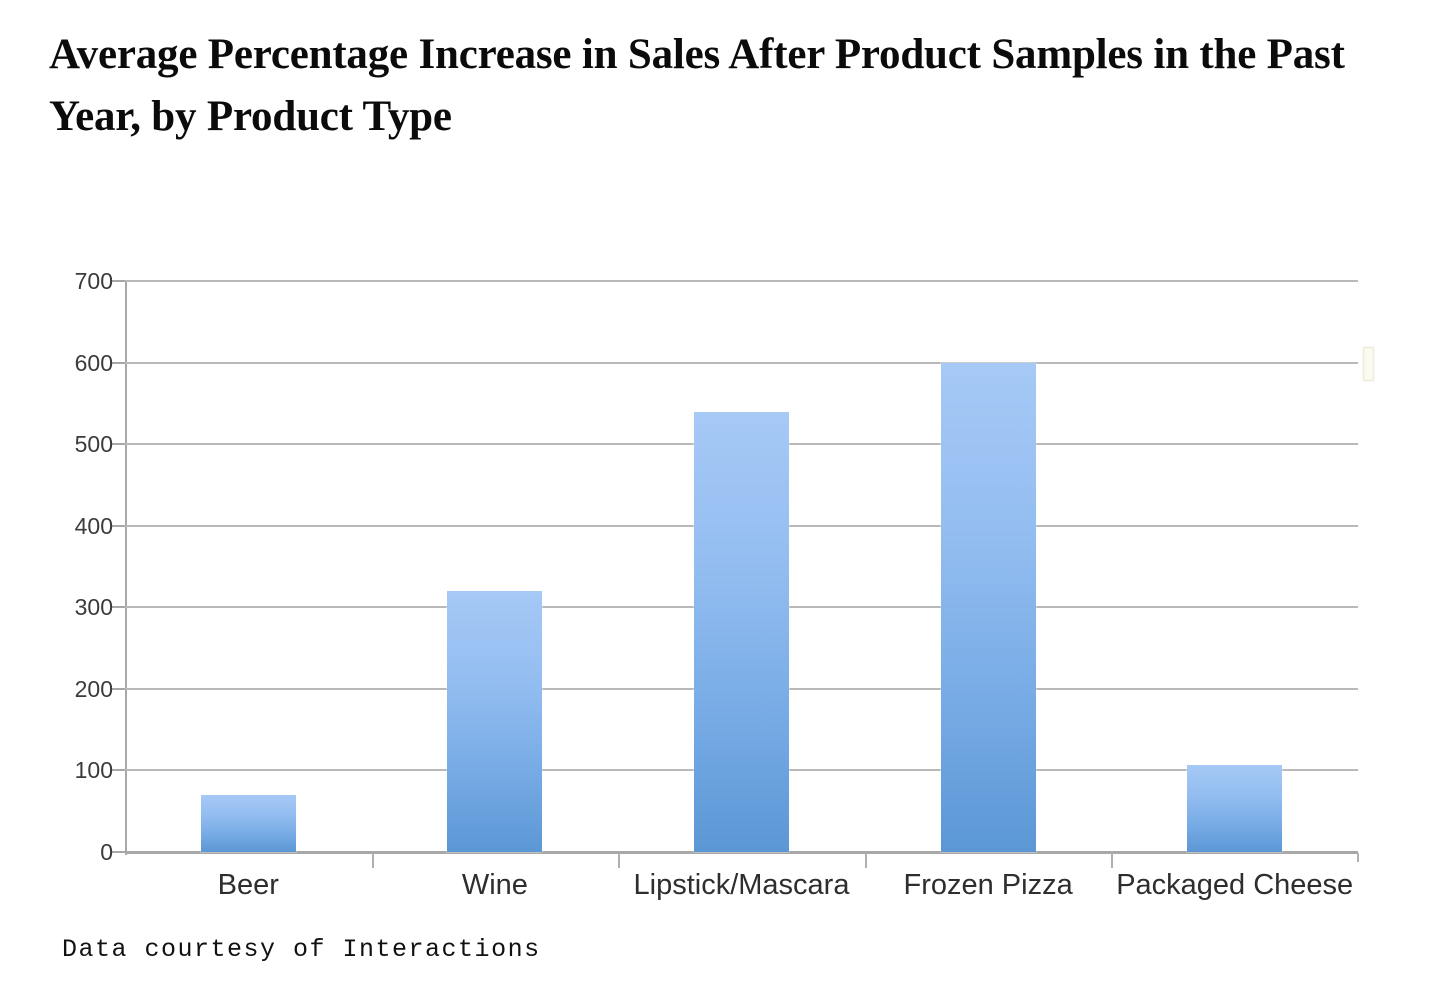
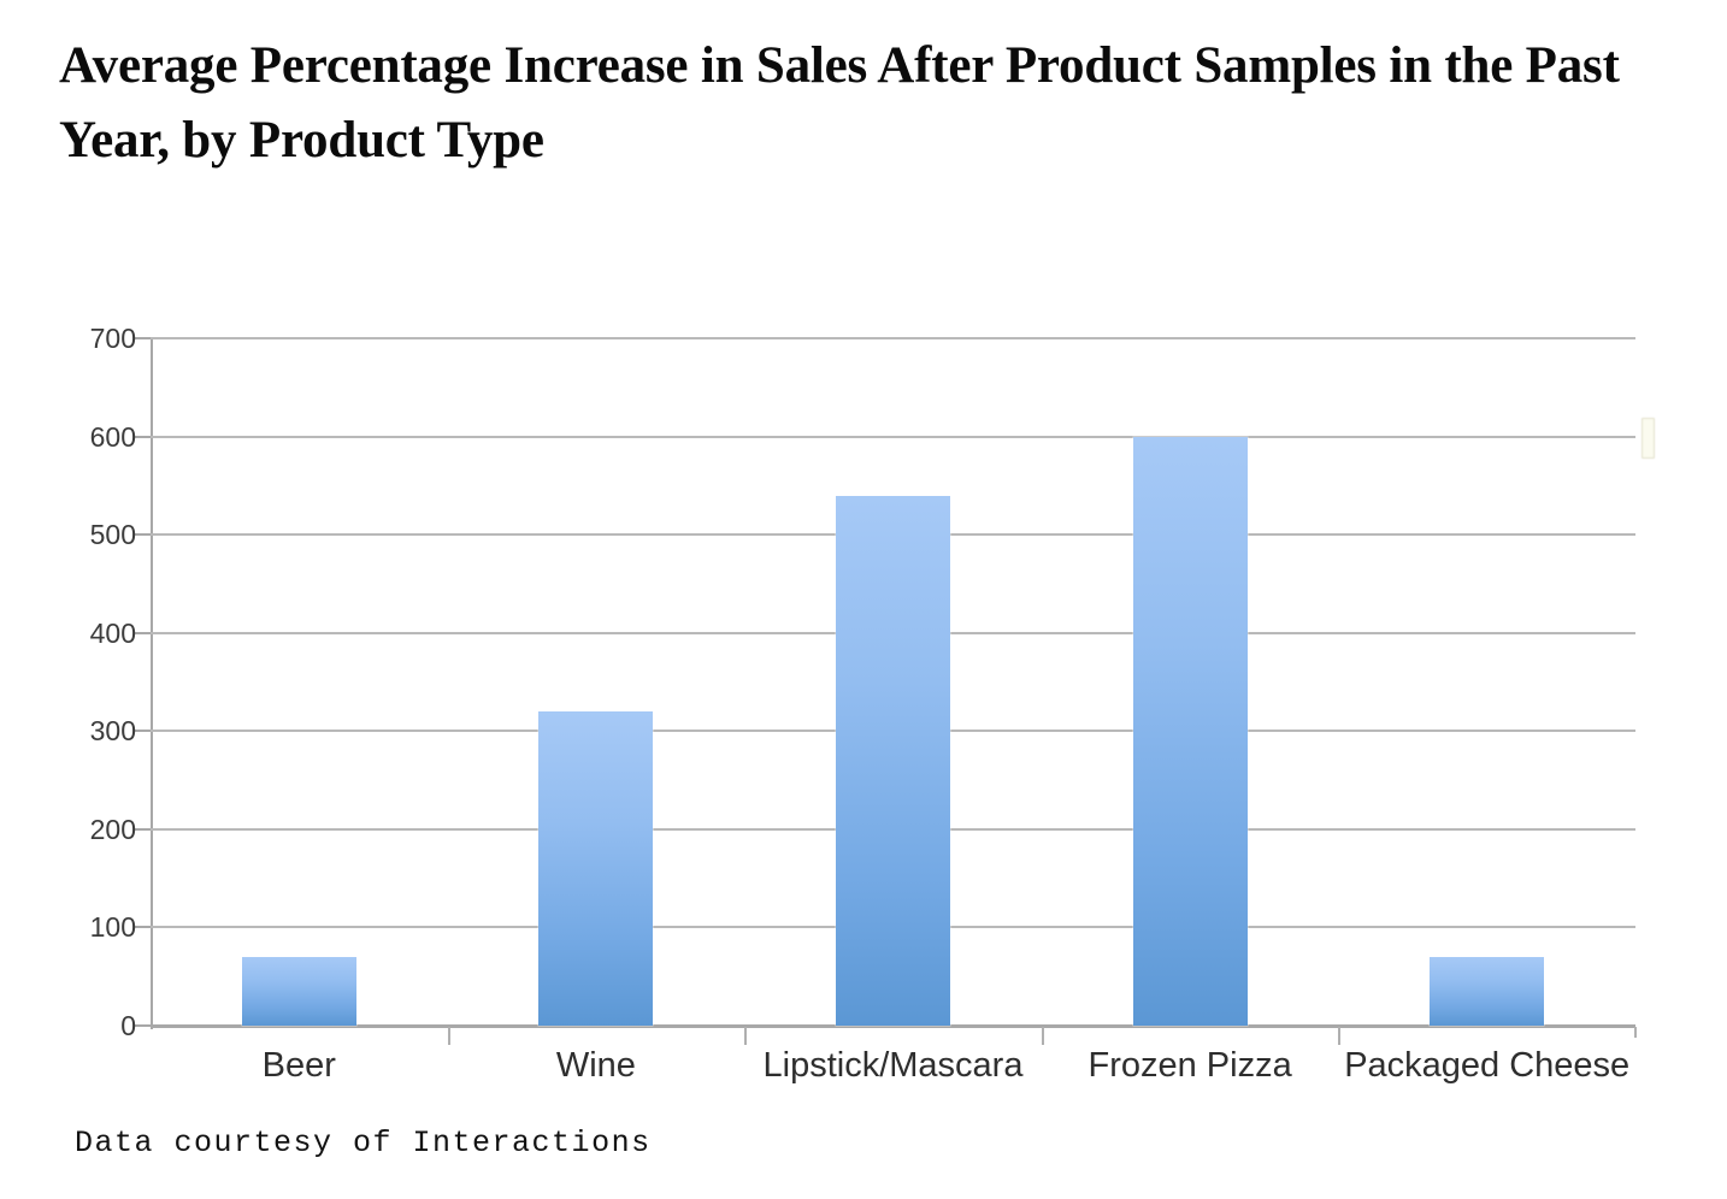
Packaged Cheese: 110 -> 70
